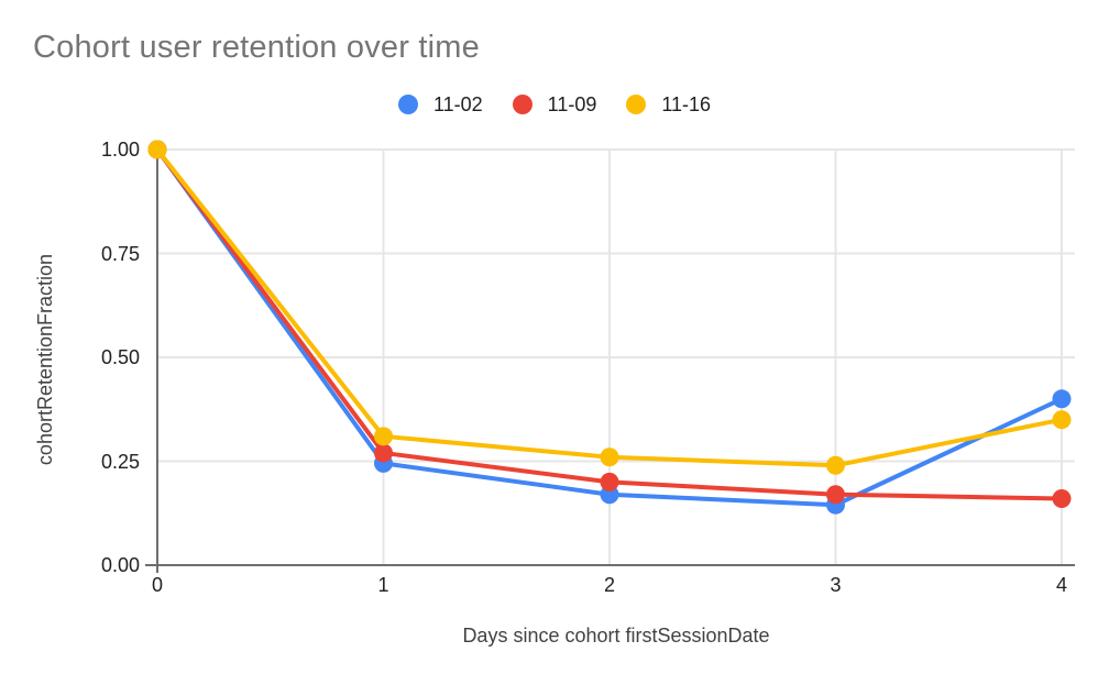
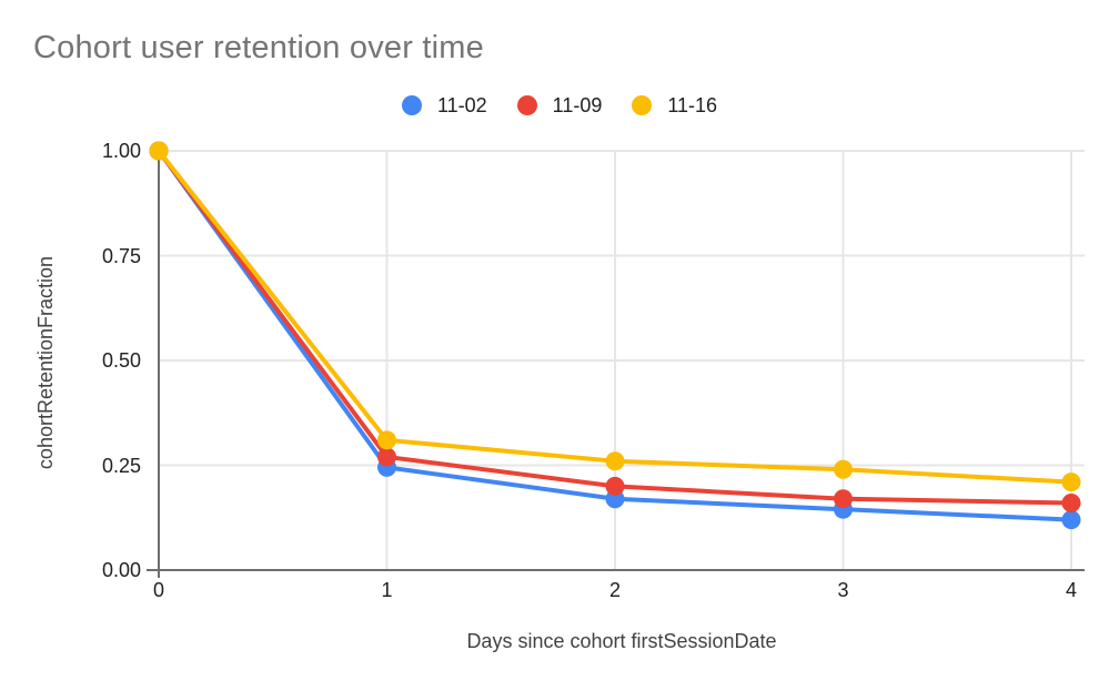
11-02/4: 0.40 -> 0.12
11-16/4: 0.35 -> 0.21
